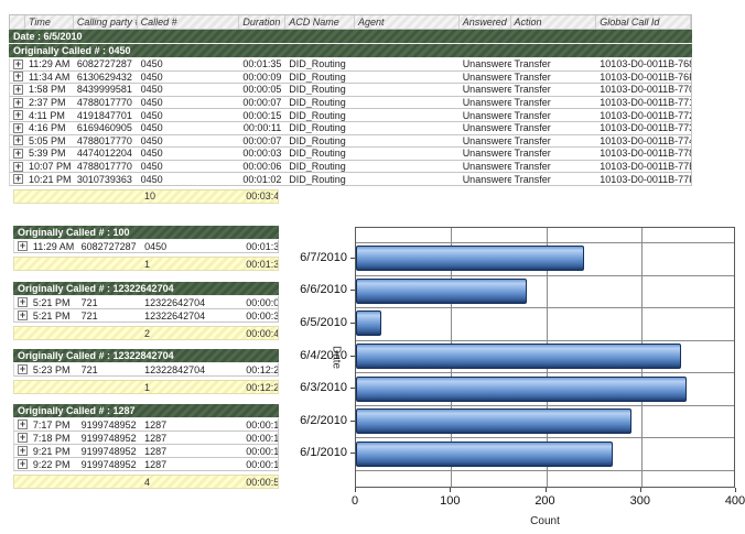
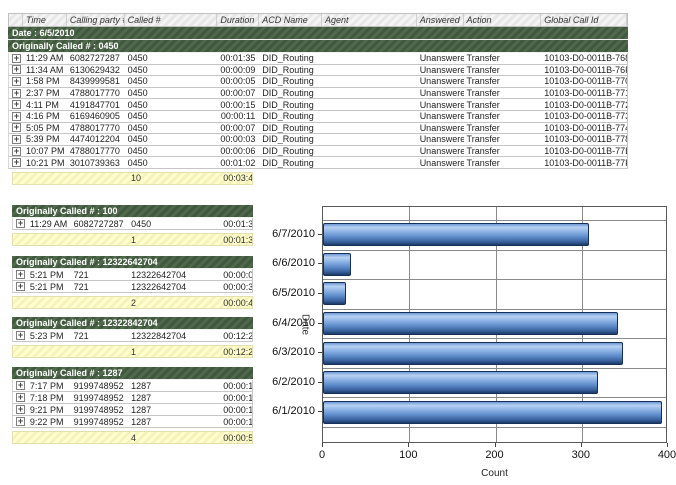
6/7/2010: 240 -> 310
6/6/2010: 180 -> 30
6/2/2010: 290 -> 320
6/1/2010: 270 -> 390
